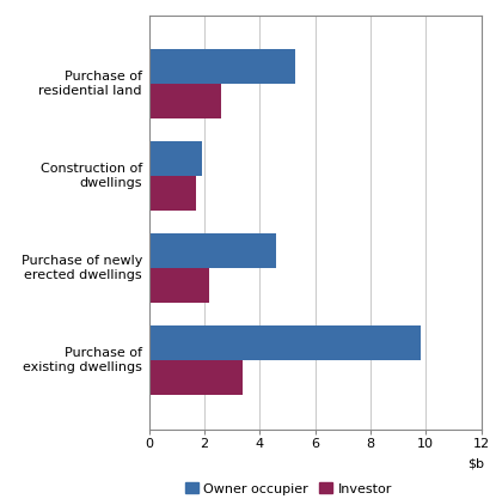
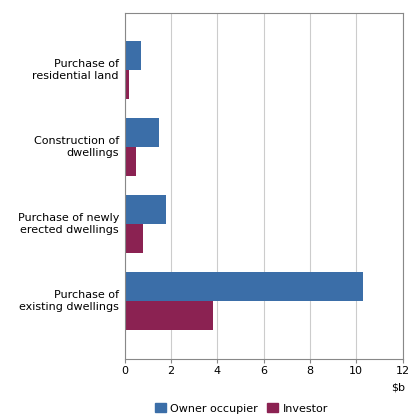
Owner occupier/Purchase of residential land: 5.3 -> 0.7
Investor/Purchase of residential land: 2.6 -> 0.2
Owner occupier/Construction of dwellings: 1.9 -> 1.5
Investor/Construction of dwellings: 1.7 -> 0.5
Owner occupier/Purchase of newly erected dwellings: 4.6 -> 1.8
Investor/Purchase of newly erected dwellings: 2.2 -> 0.8
Owner occupier/Purchase of existing dwellings: 9.8 -> 10.3
Investor/Purchase of existing dwellings: 3.4 -> 3.8
